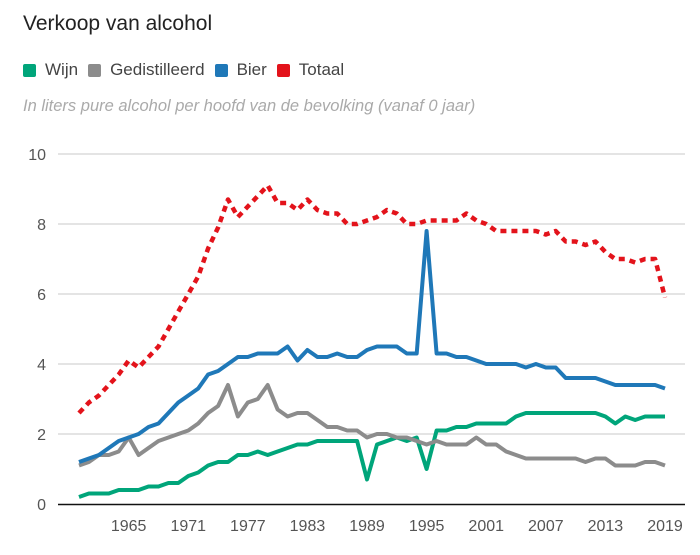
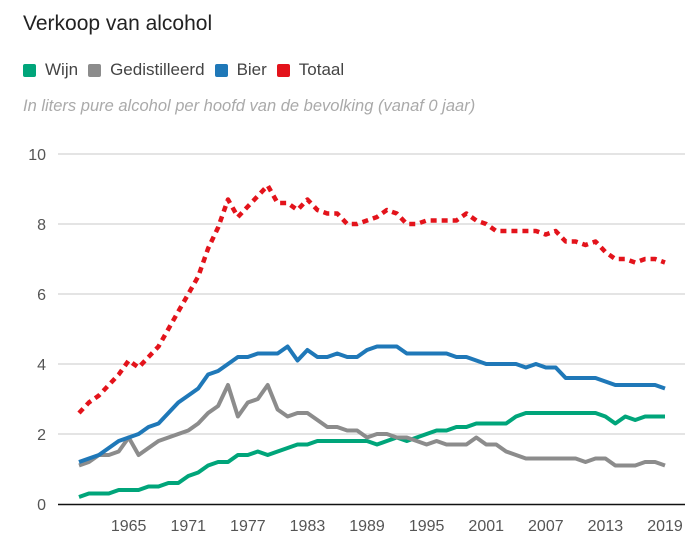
Wijn/1989: 0.7 -> 1.8
Wijn/1995: 1.0 -> 2.0
Bier/1995: 7.8 -> 4.3
Totaal/2019: 5.9 -> 6.9
